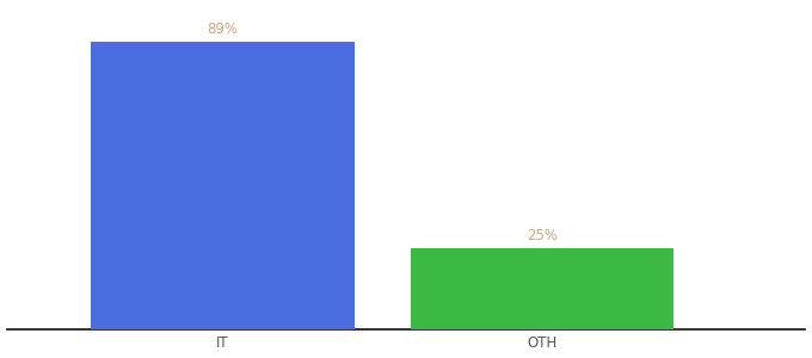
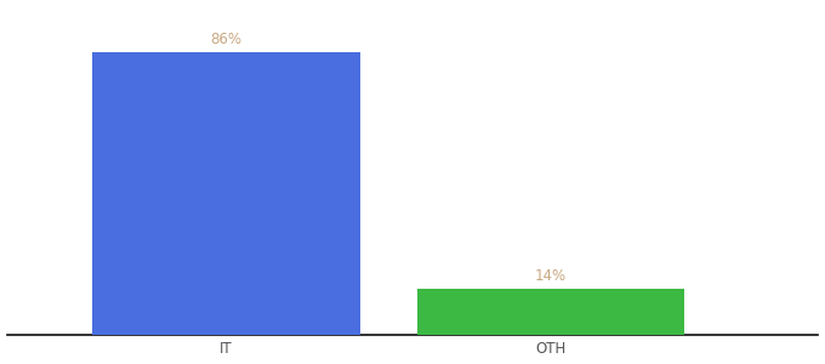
IT: 89% -> 86%
OTH: 25% -> 14%
